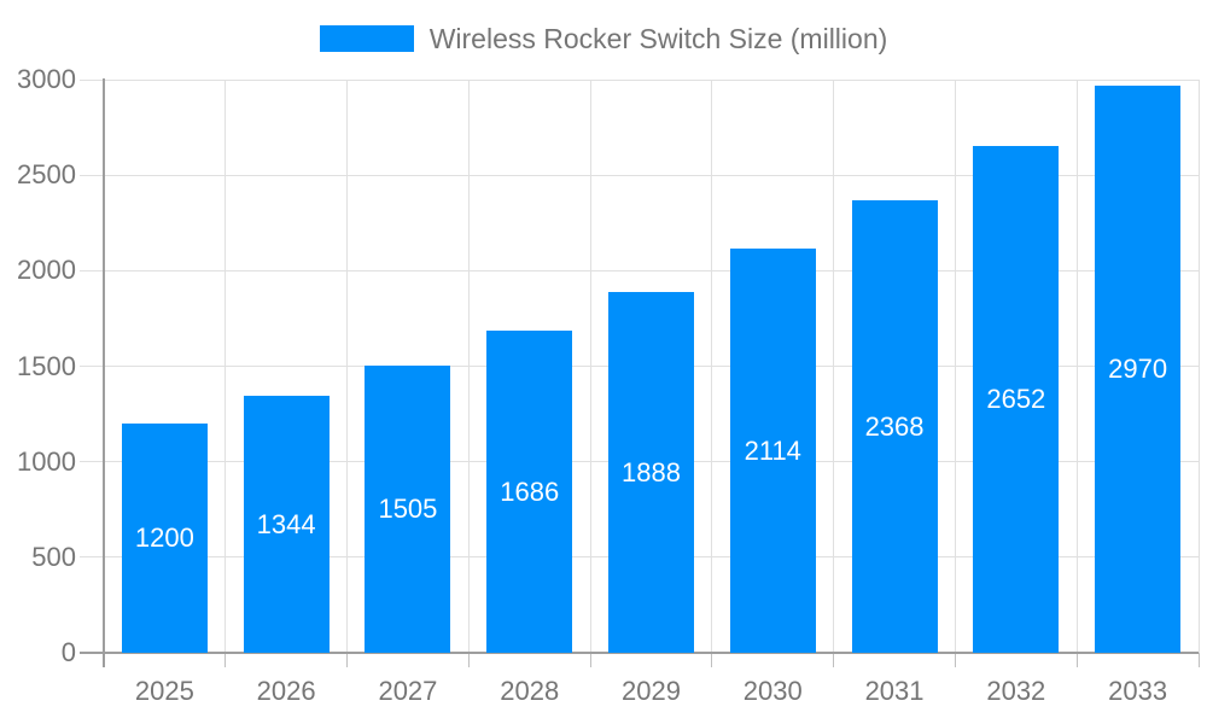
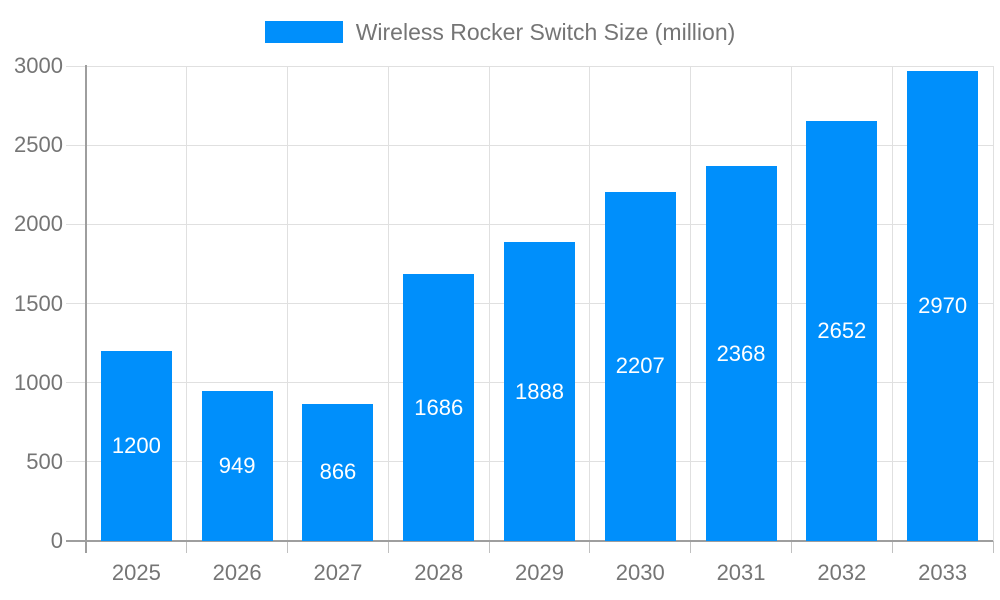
2026: 1344 -> 949
2027: 1505 -> 866
2030: 2114 -> 2207
